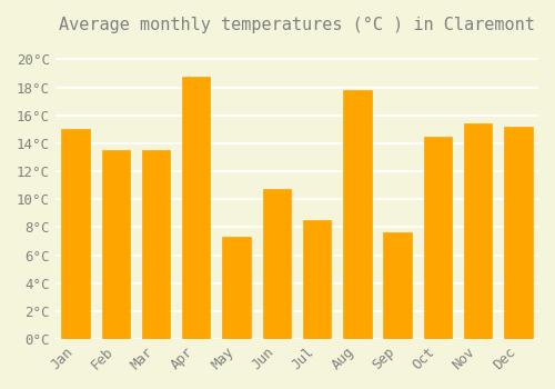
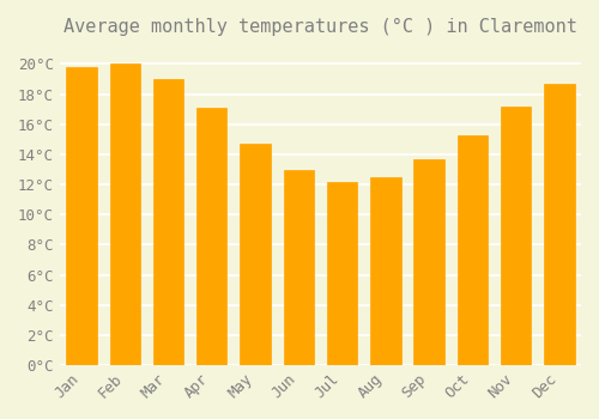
Jan: 15.0°C -> 19.8°C
Feb: 13.5°C -> 20.0°C
Mar: 13.5°C -> 19.0°C
Apr: 18.8°C -> 17.1°C
May: 7.3°C -> 14.7°C
Jun: 10.7°C -> 13.0°C
Jul: 8.5°C -> 12.2°C
Aug: 17.8°C -> 12.5°C
Sep: 7.6°C -> 13.7°C
Oct: 14.5°C -> 15.3°C
Nov: 15.4°C -> 17.2°C
Dec: 15.2°C -> 18.7°C
